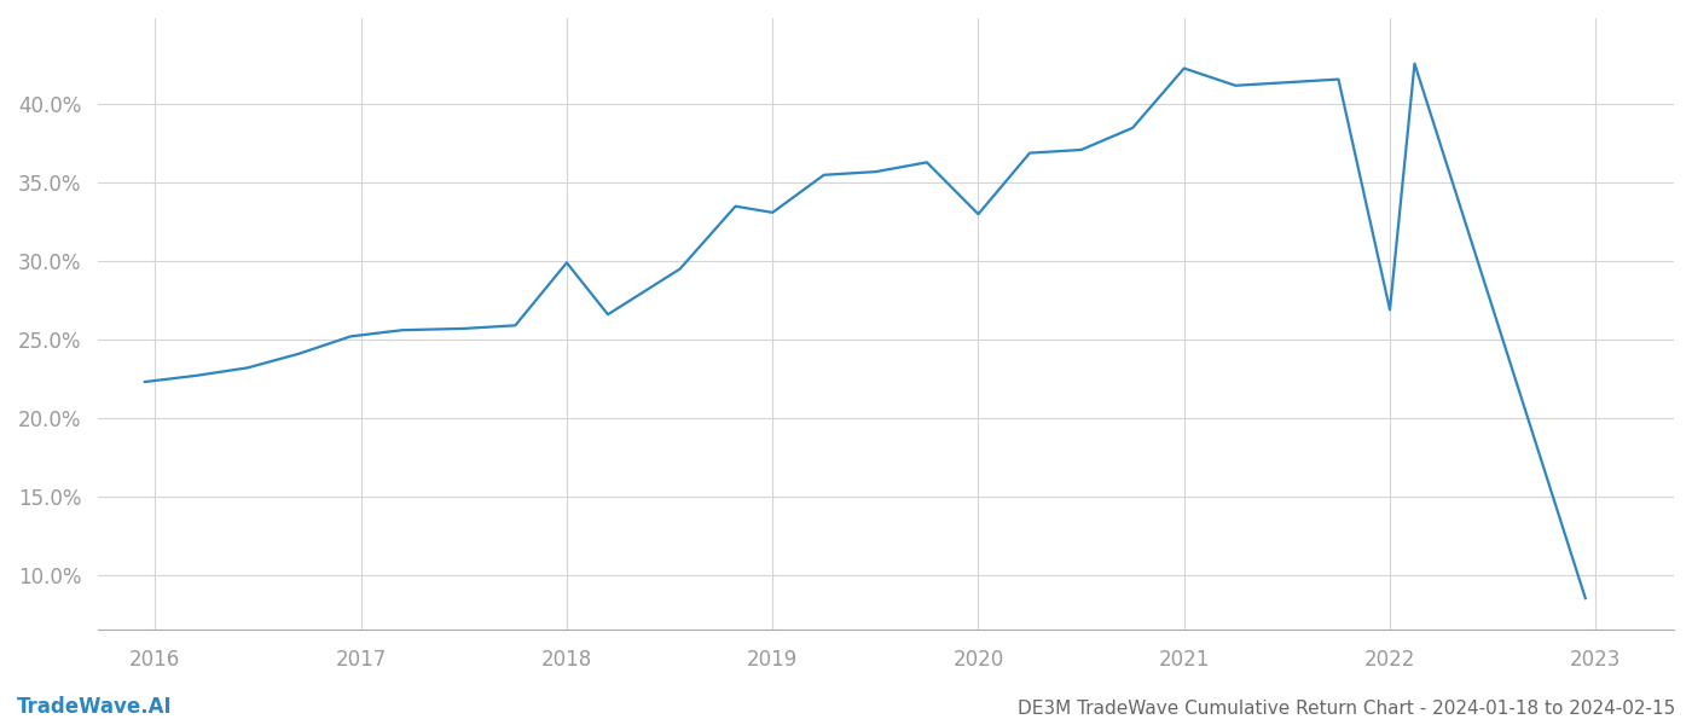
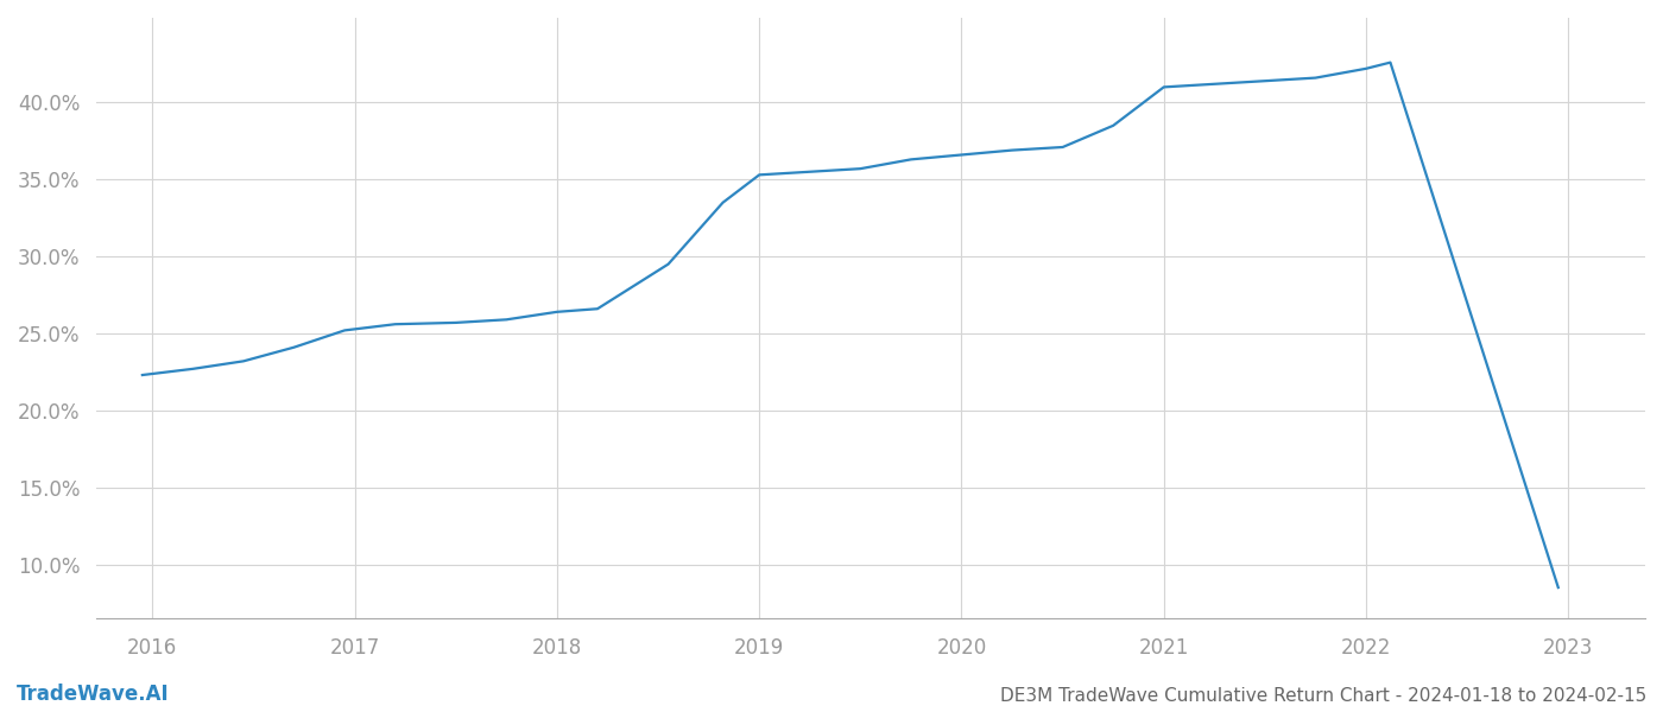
2018: 29.9% -> 26.4%
2019: 33.1% -> 35.3%
2020: 33.0% -> 36.6%
2021: 42.3% -> 41.0%
2022: 26.9% -> 42.2%
